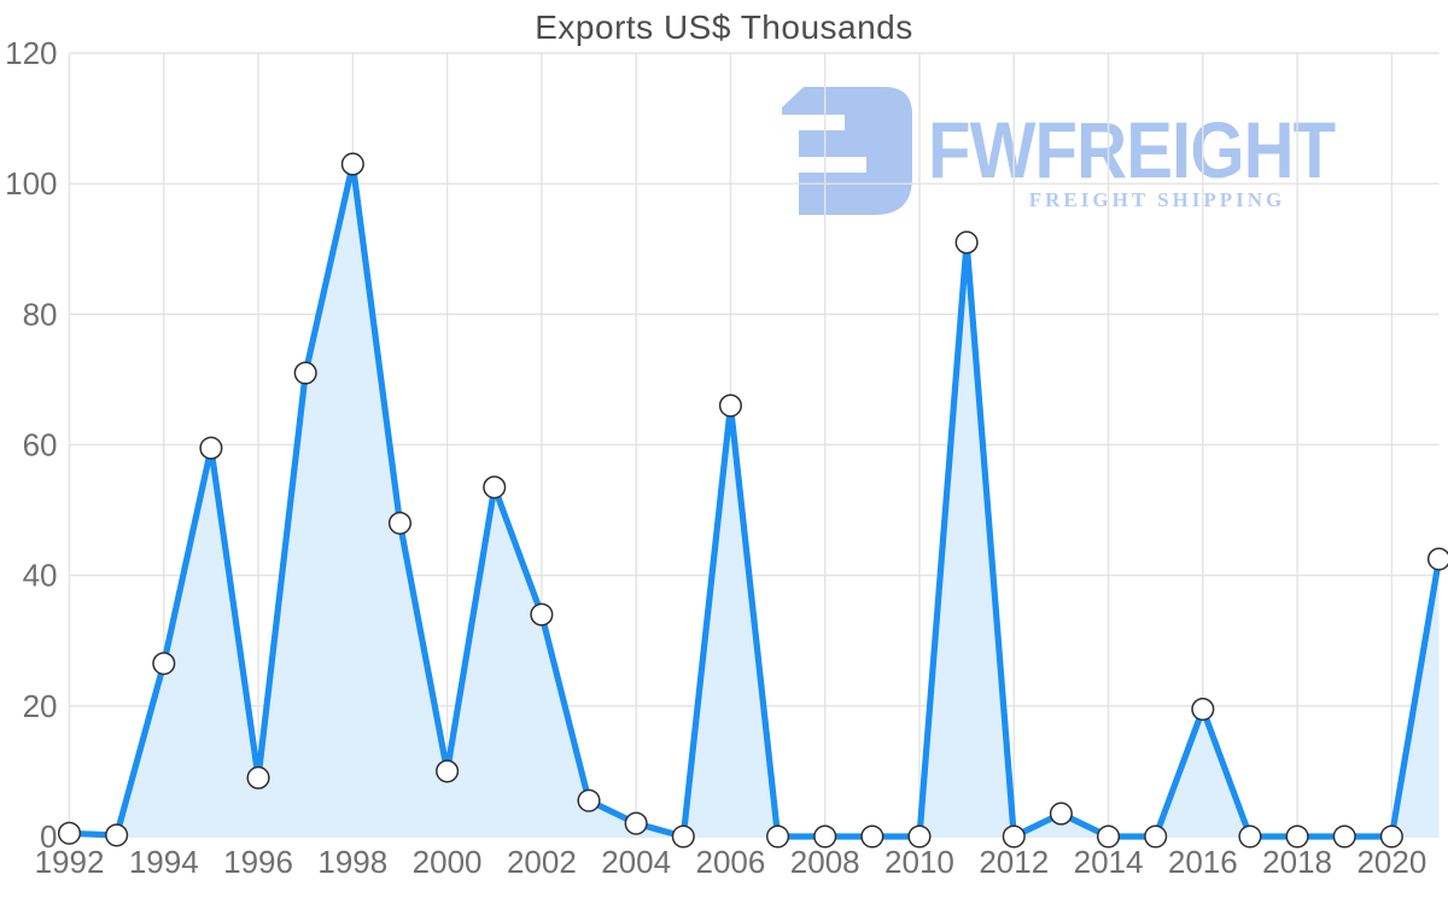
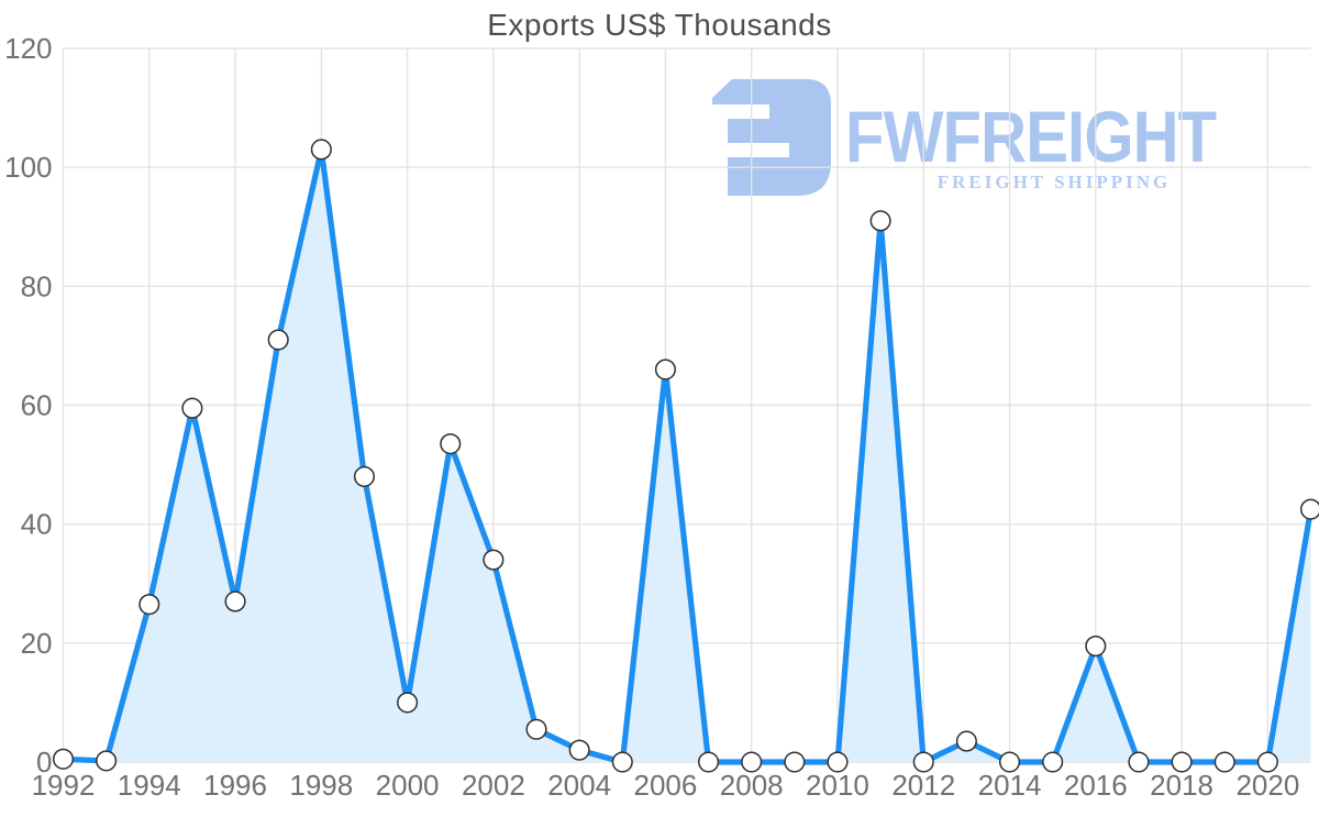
1996: 9 -> 27
